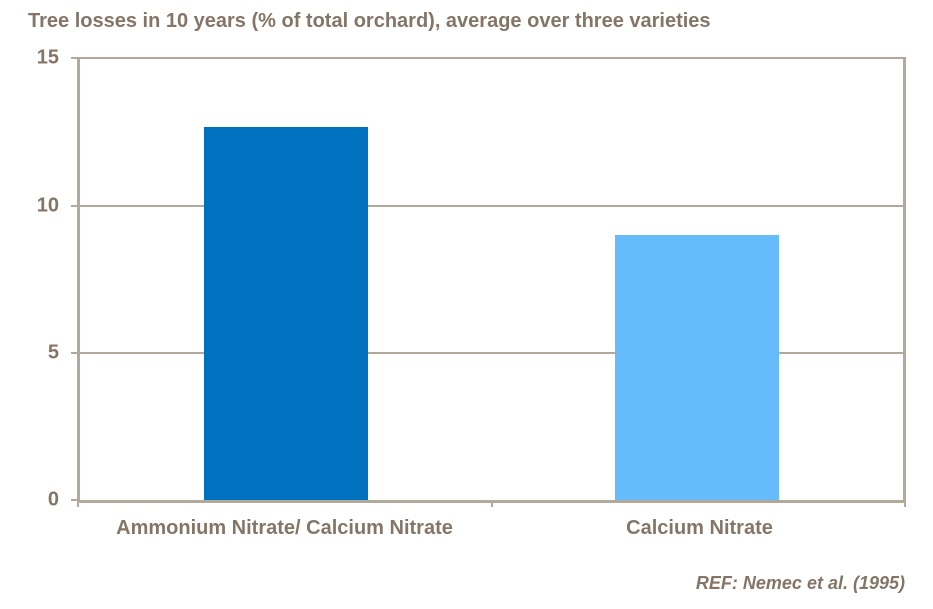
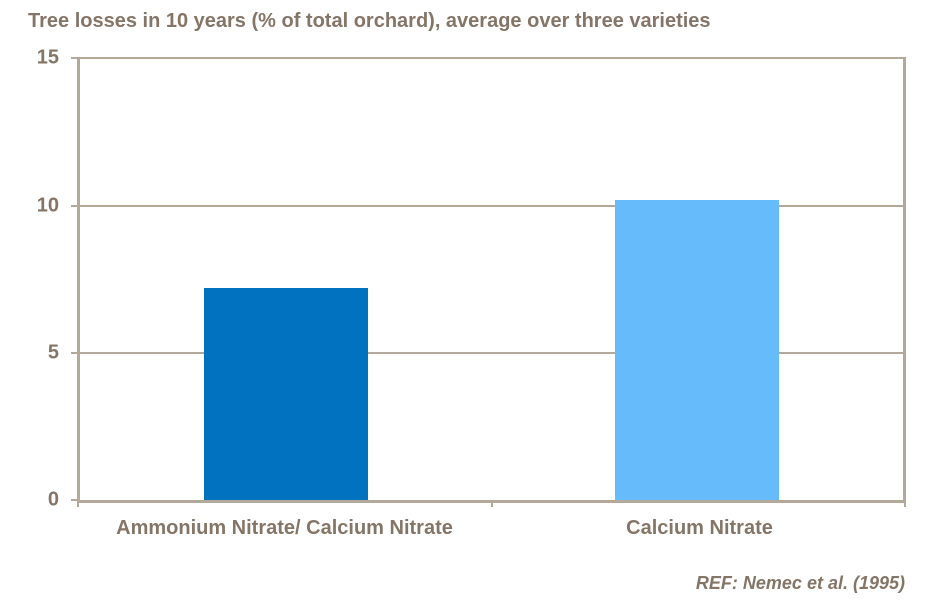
Ammonium Nitrate/ Calcium Nitrate: 12.7 -> 7.2
Calcium Nitrate: 9.0 -> 10.2
